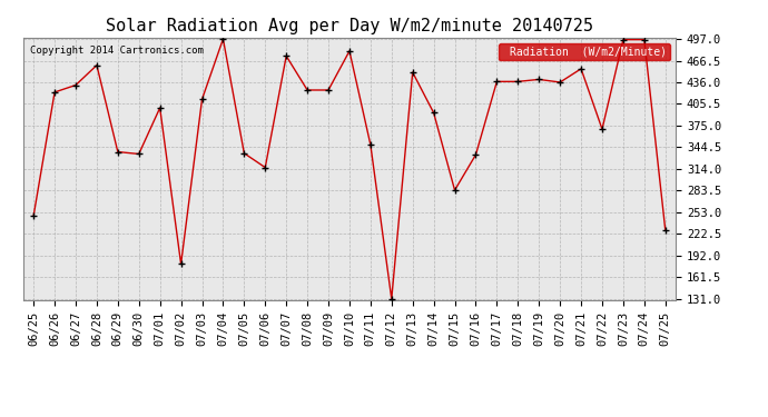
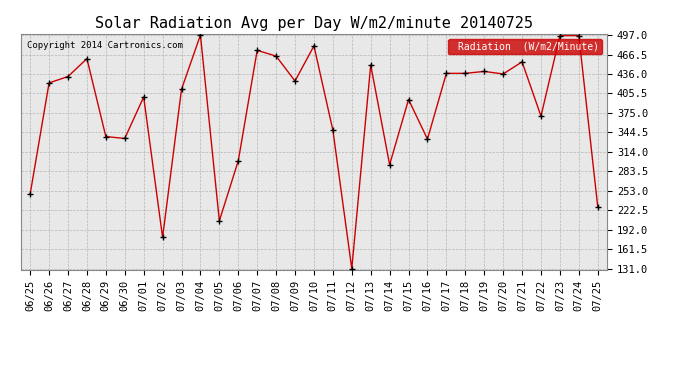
07/05: 336 -> 206
07/06: 316 -> 300
07/08: 425 -> 464
07/14: 393 -> 294
07/15: 284 -> 396
